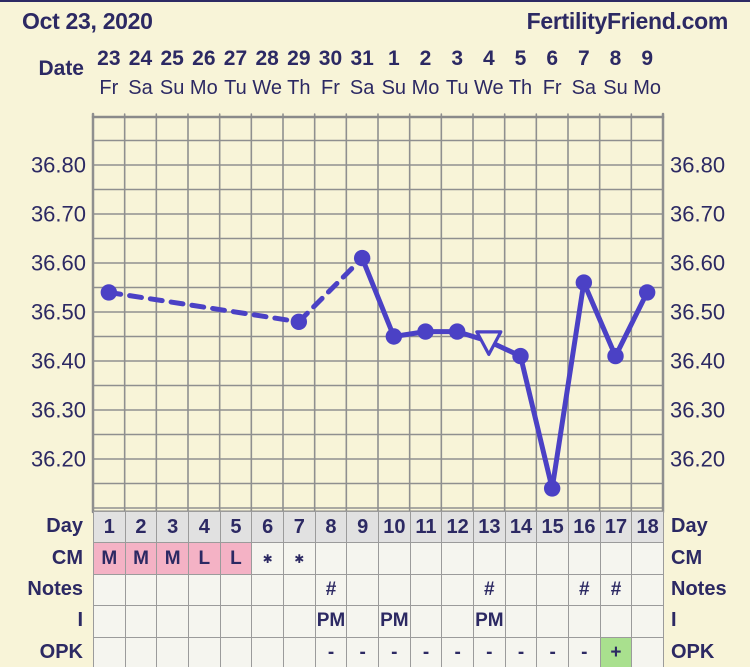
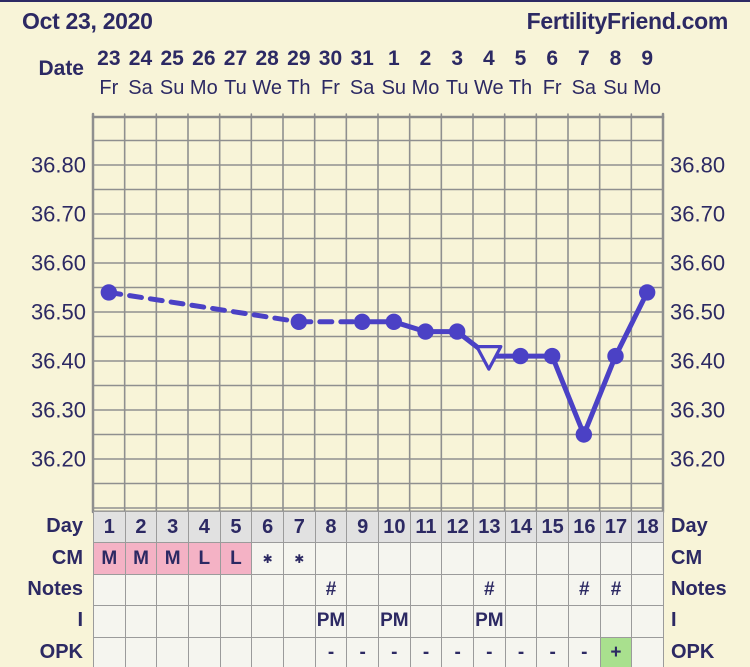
9: 36.61 -> 36.48
10: 36.45 -> 36.48
13: 36.44 -> 36.41
15: 36.14 -> 36.41
16: 36.56 -> 36.25
